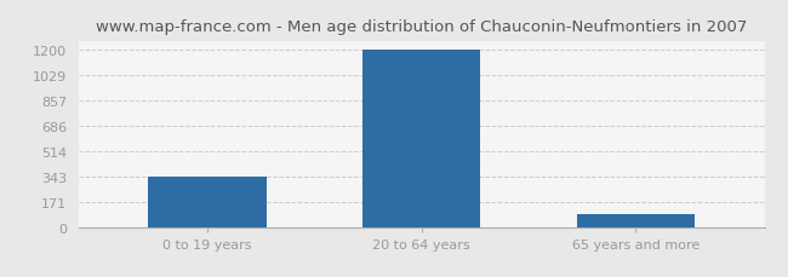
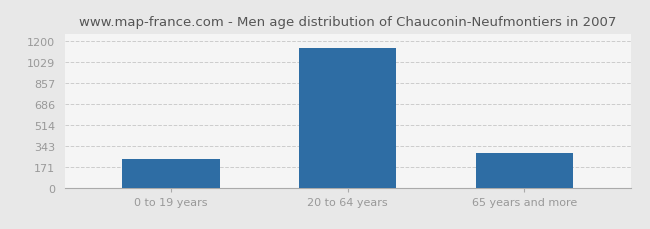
0 to 19 years: 340 -> 230
20 to 64 years: 1200 -> 1140
65 years and more: 80 -> 280
